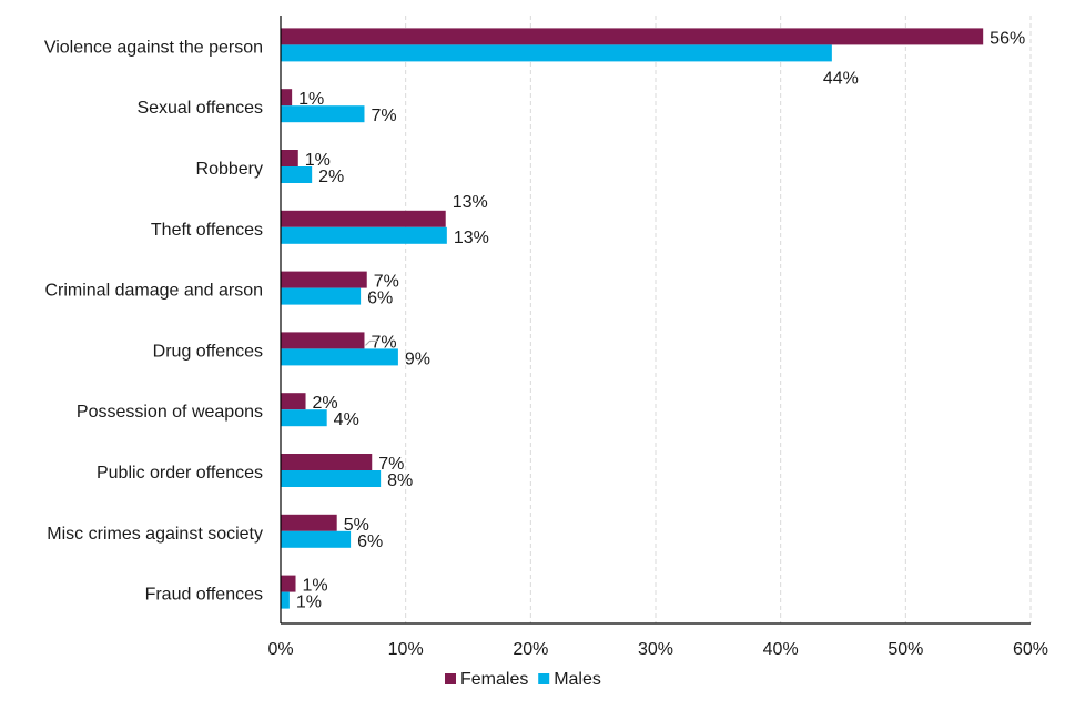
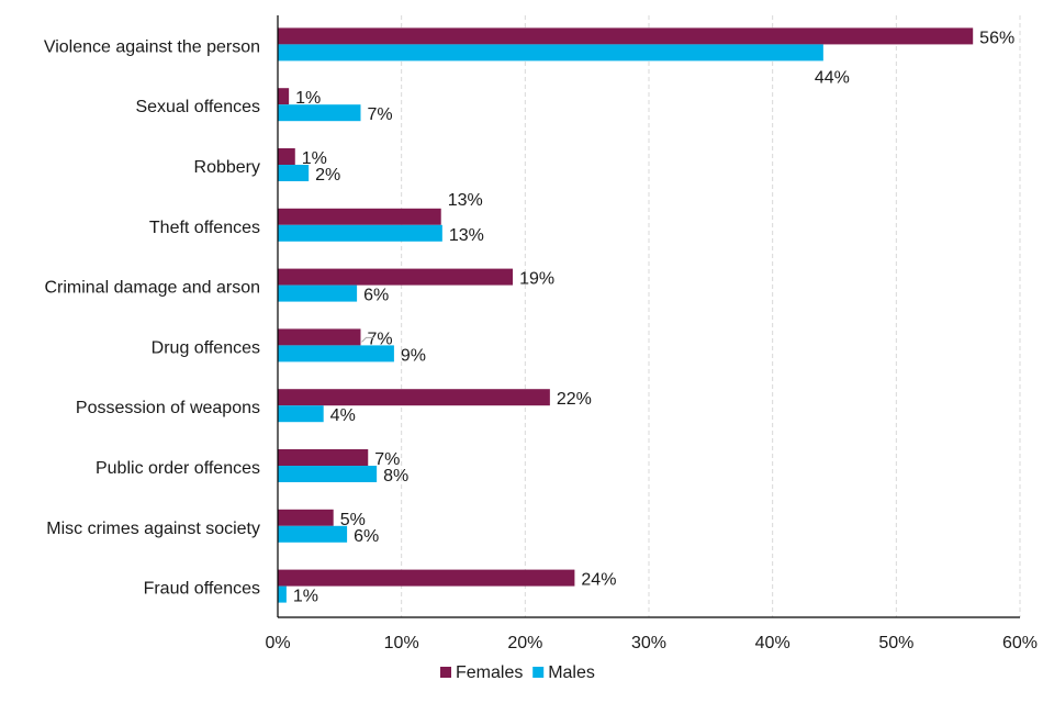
Females/Criminal damage and arson: 7% -> 19%
Females/Possession of weapons: 2% -> 22%
Females/Fraud offences: 1% -> 24%
